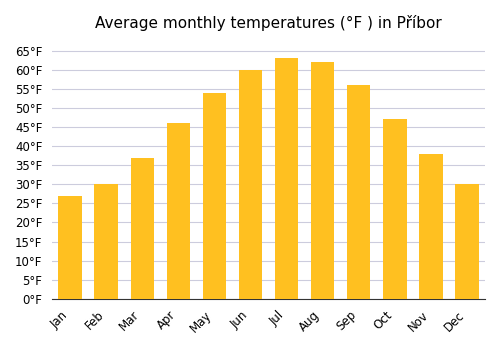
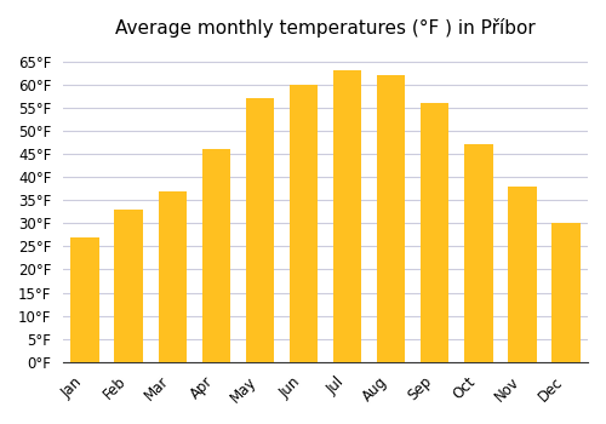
Feb: 30°F -> 33°F
May: 54°F -> 57°F
